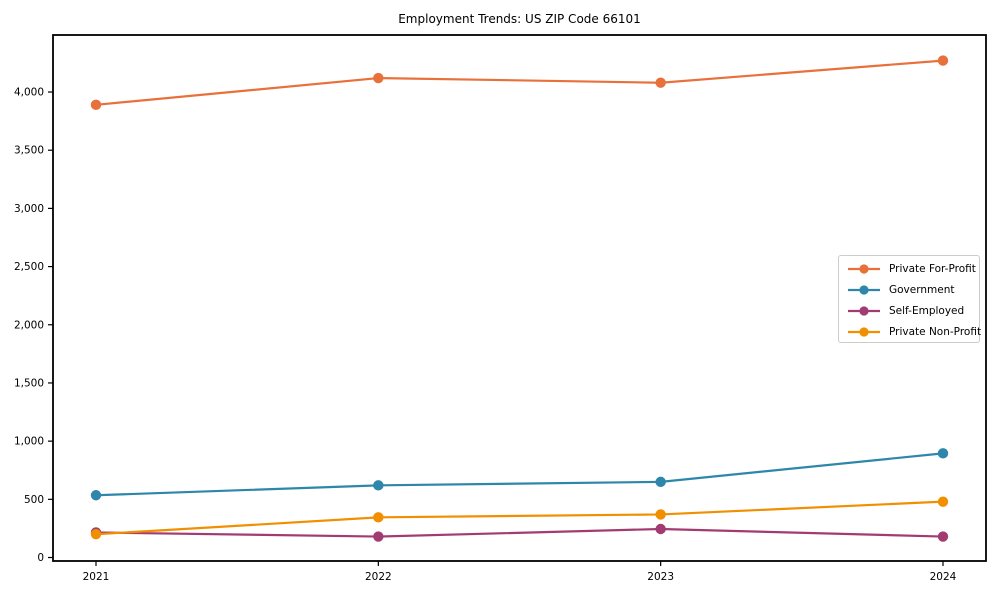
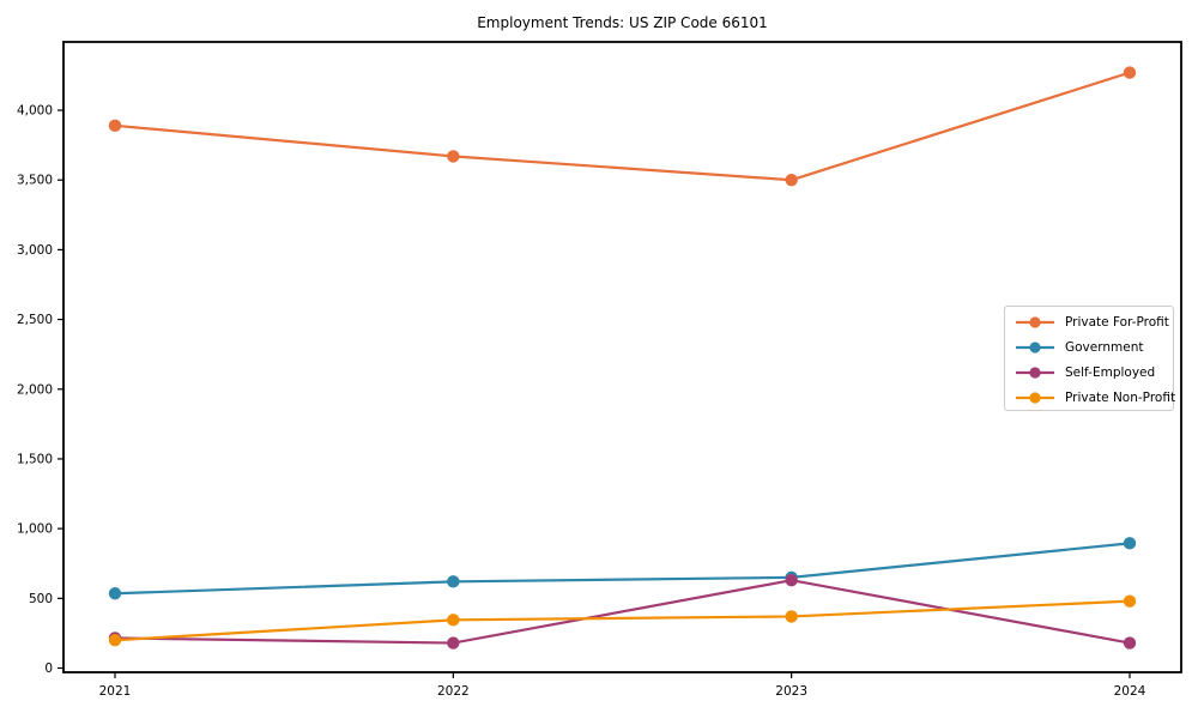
Private For-Profit/2022: 4120 -> 3670
Private For-Profit/2023: 4080 -> 3500
Self-Employed/2023: 240 -> 630
